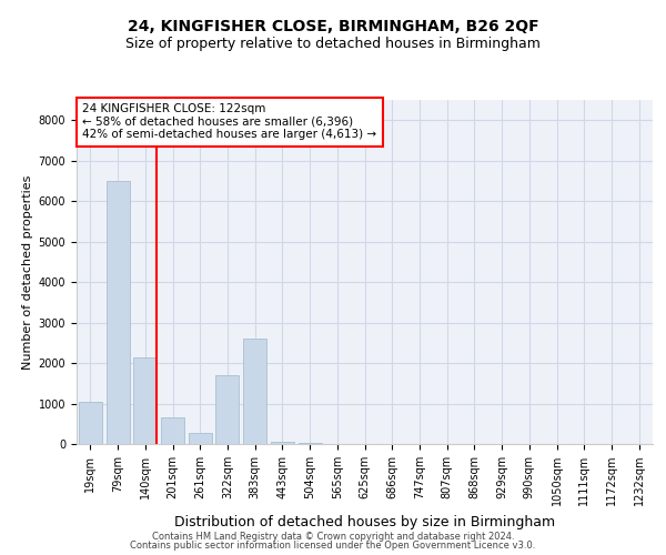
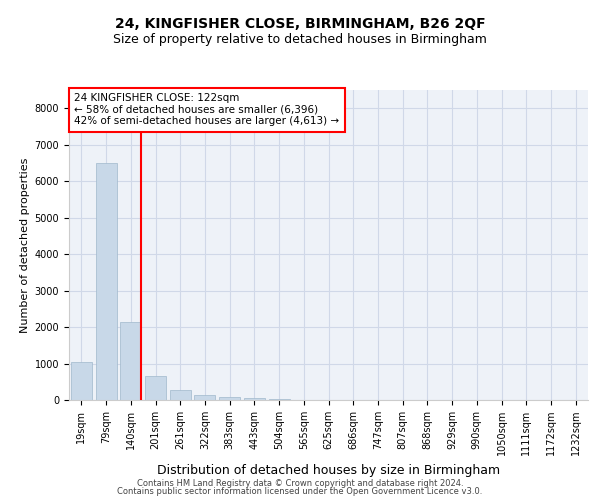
322sqm: 1700 -> 130
383sqm: 2600 -> 90
